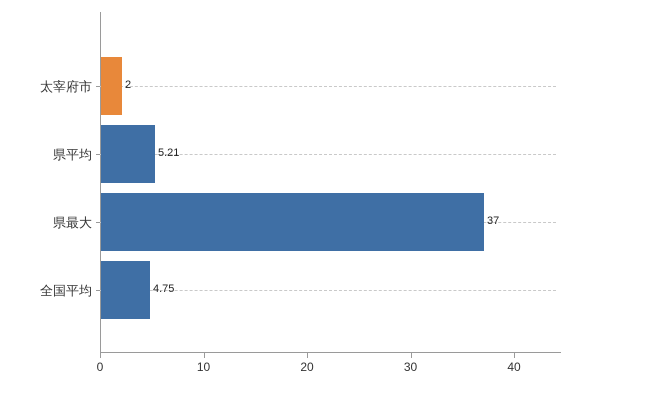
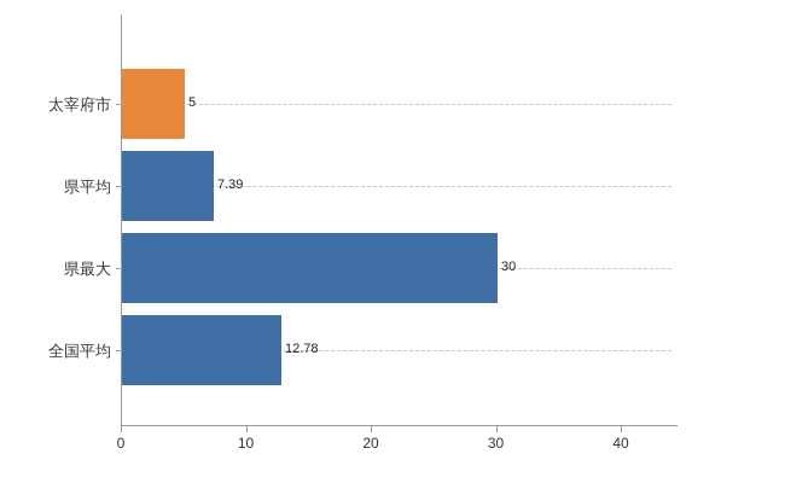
太宰府市: 2 -> 5
県平均: 5.21 -> 7.39
県最大: 37 -> 30
全国平均: 4.75 -> 12.78
